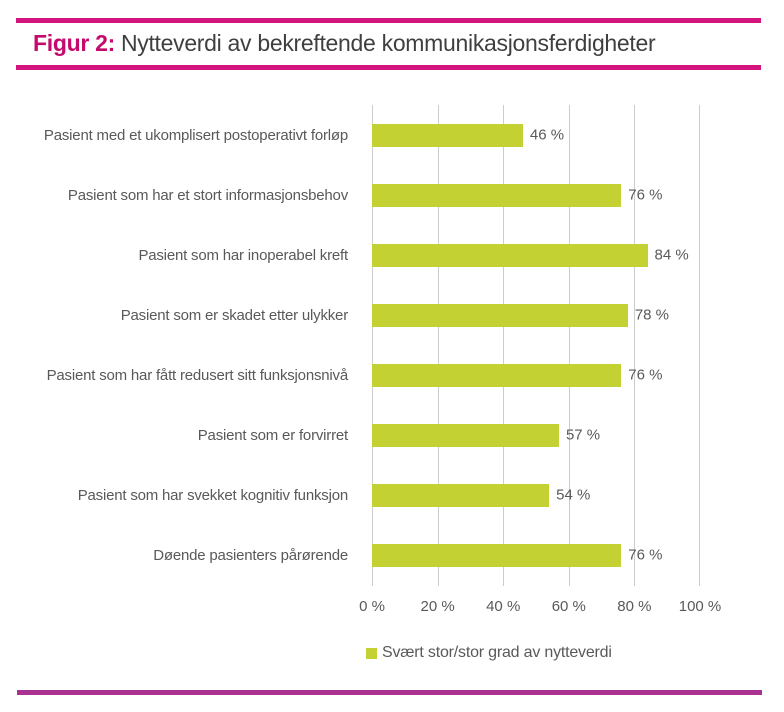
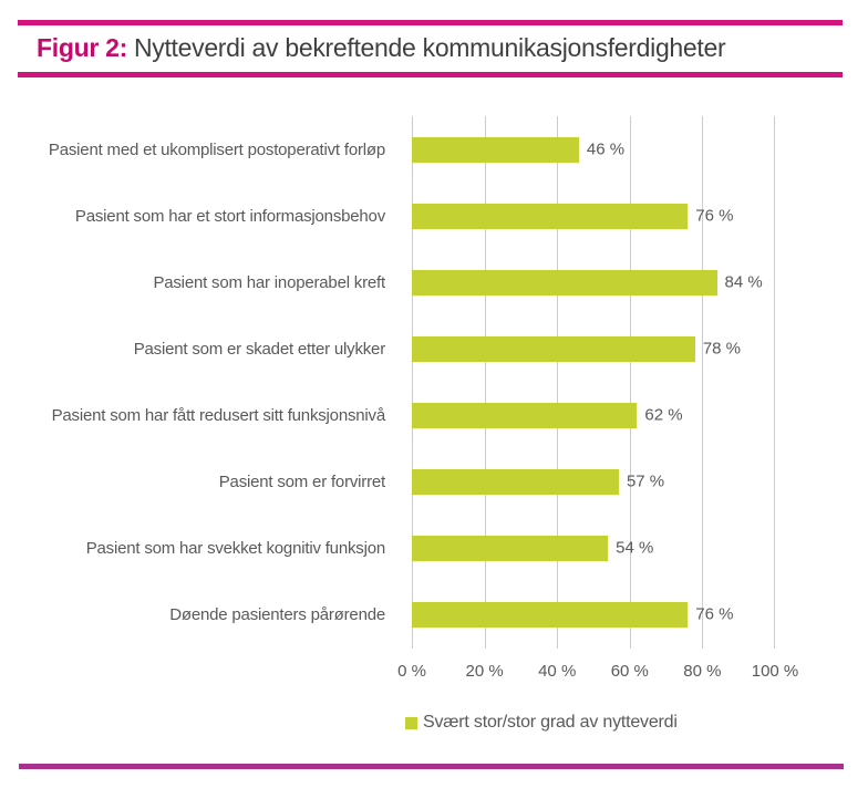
Pasient som har fått redusert sitt funksjonsnivå: 76 -> 62
